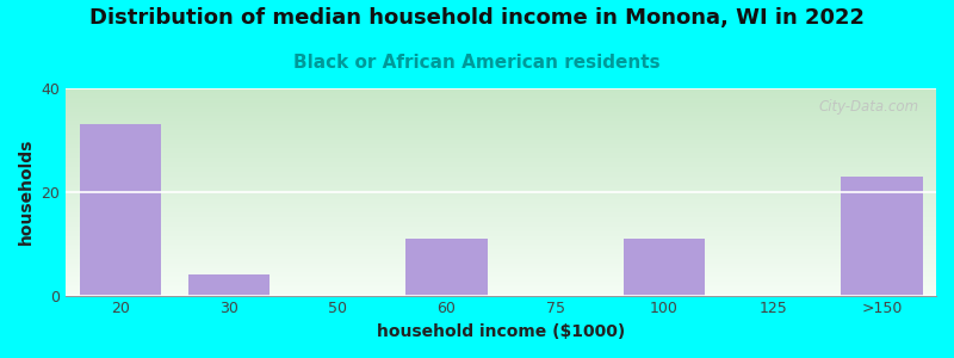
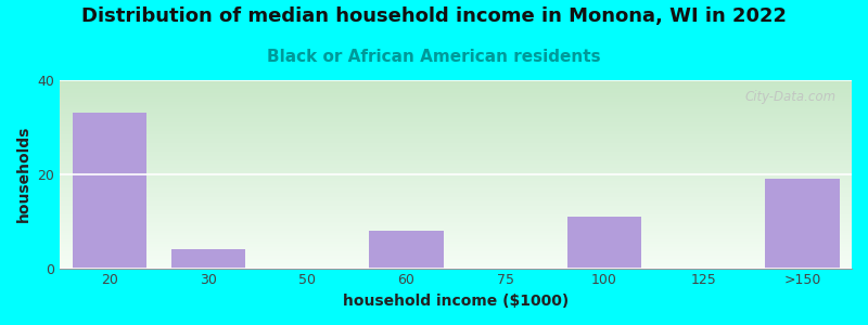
60: 11 -> 8
>150: 23 -> 19
